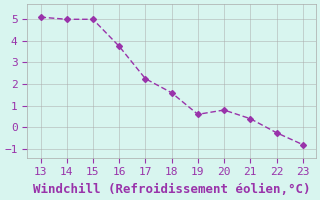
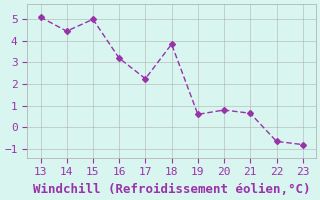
14: 5.00 -> 4.45
16: 3.75 -> 3.20
18: 1.60 -> 3.85
21: 0.40 -> 0.65
22: -0.25 -> -0.65
